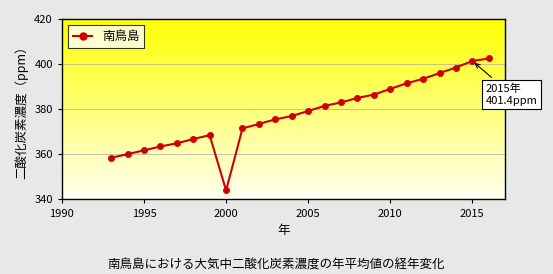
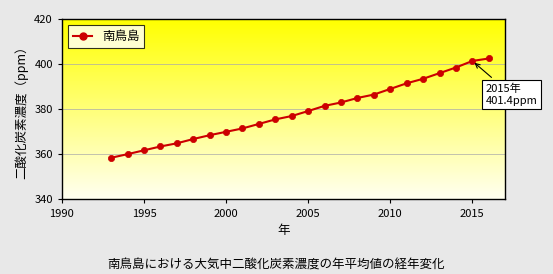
2000: 344.0 -> 370.0
